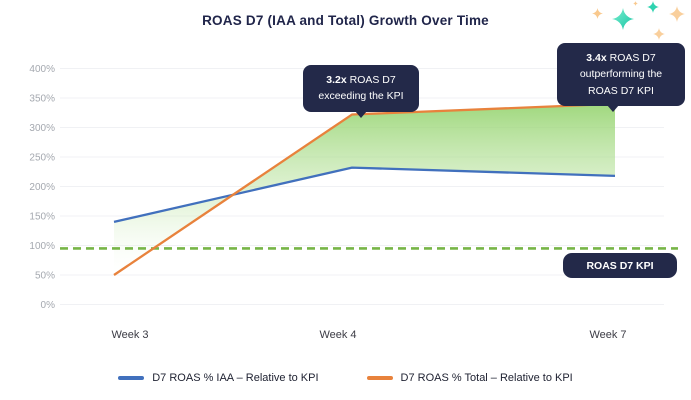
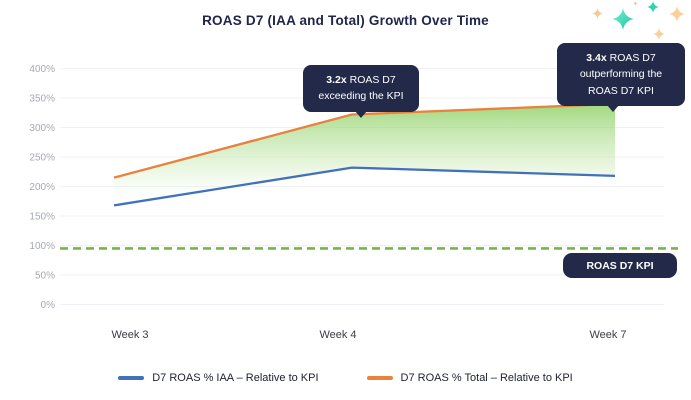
D7 ROAS % IAA – Relative to KPI/Week 3: 140% -> 170%
D7 ROAS % Total – Relative to KPI/Week 3: 50% -> 220%
